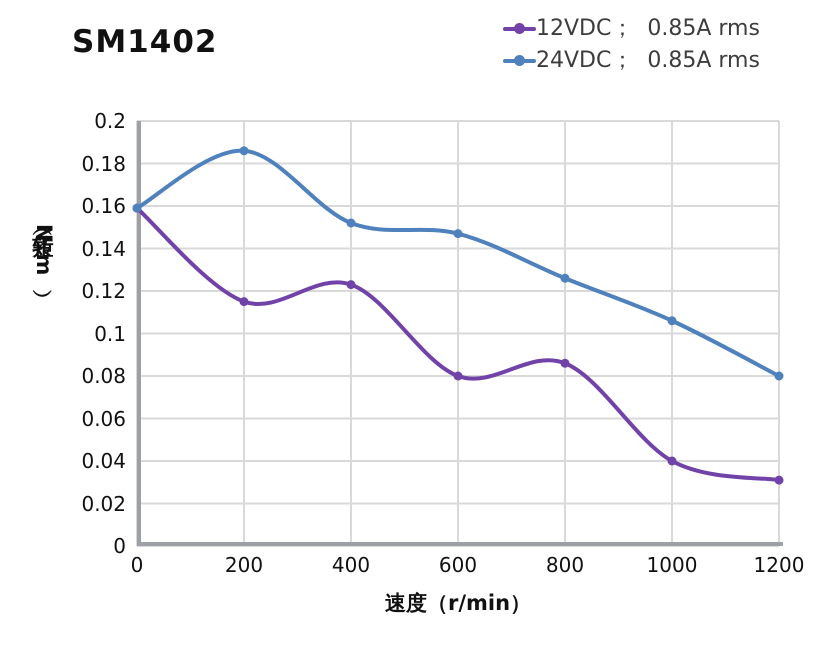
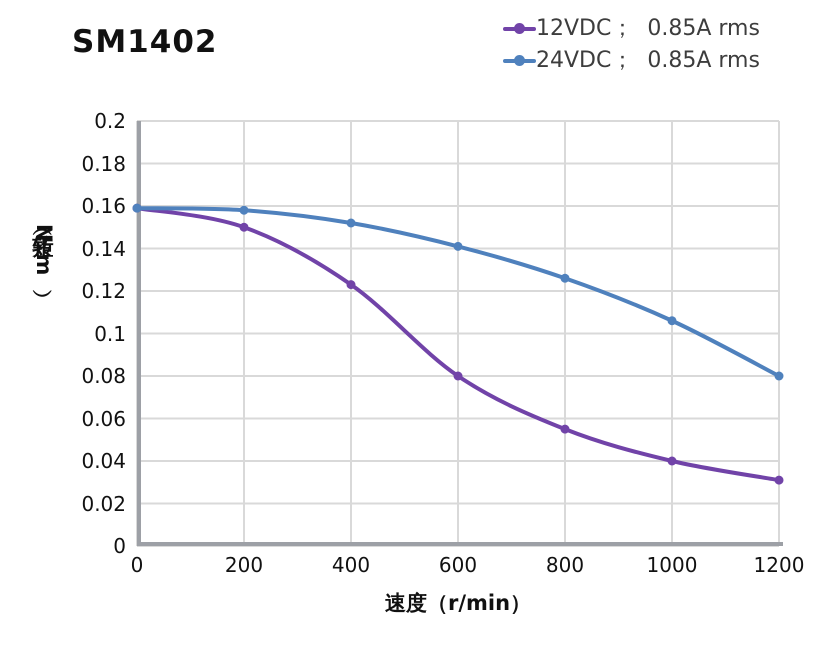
12VDC； 0.85A rms/200: 0.115 -> 0.150
24VDC； 0.85A rms/200: 0.186 -> 0.158
24VDC； 0.85A rms/600: 0.147 -> 0.141
12VDC； 0.85A rms/800: 0.086 -> 0.055
